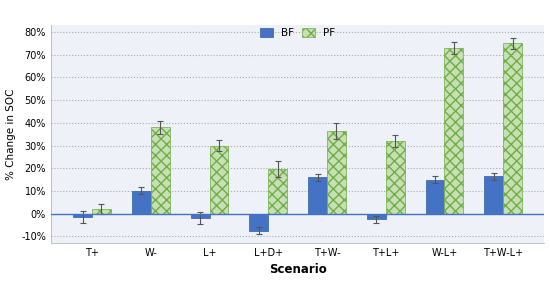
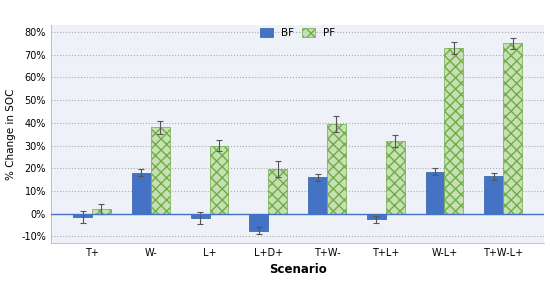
BF/W-: 10.0% -> 18.0%
PF/T+W-: 36.5% -> 39.5%
BF/W-L+: 15.0% -> 18.5%
